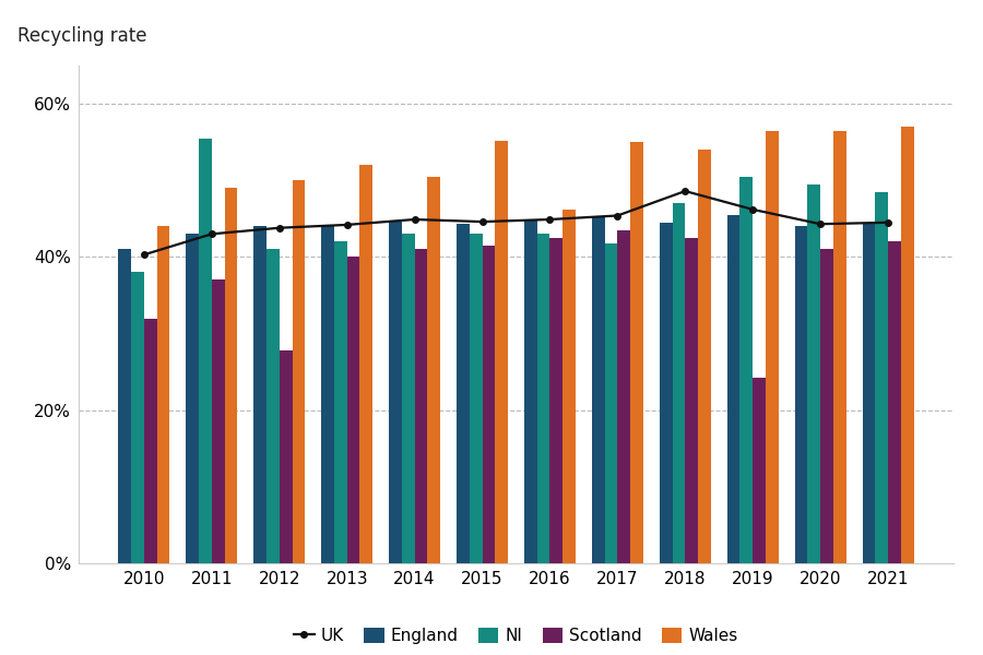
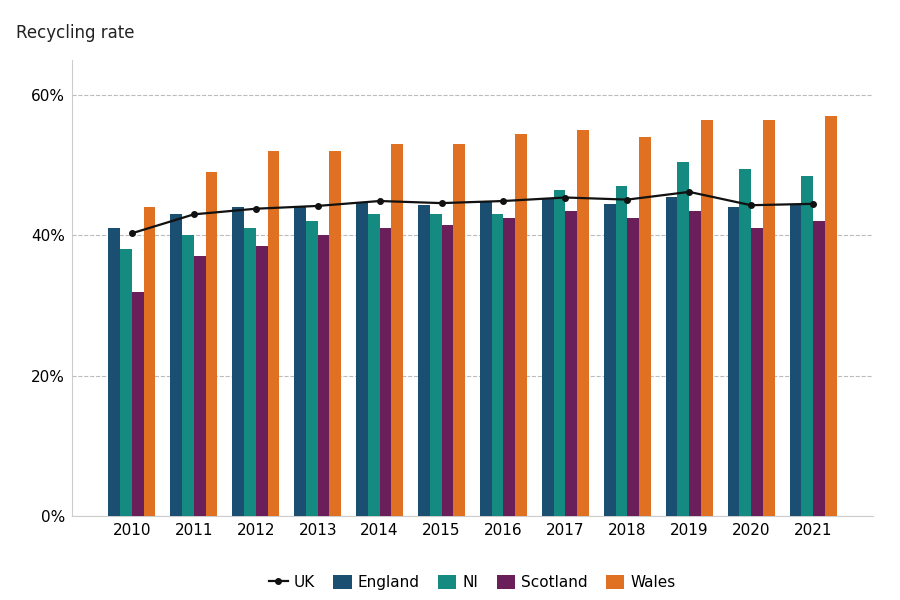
NI/2011: 55.4% -> 40.0%
Scotland/2012: 27.8% -> 38.5%
Wales/2012: 50.0% -> 52.0%
Wales/2014: 50.4% -> 53.0%
Wales/2015: 55.2% -> 53.0%
Wales/2016: 46.2% -> 54.5%
NI/2017: 41.8% -> 46.5%
UK/2018: 48.6% -> 45.1%
Scotland/2019: 24.2% -> 43.5%
